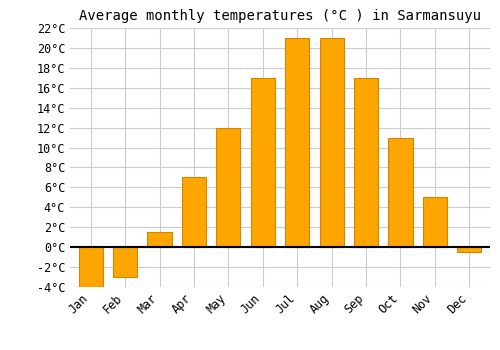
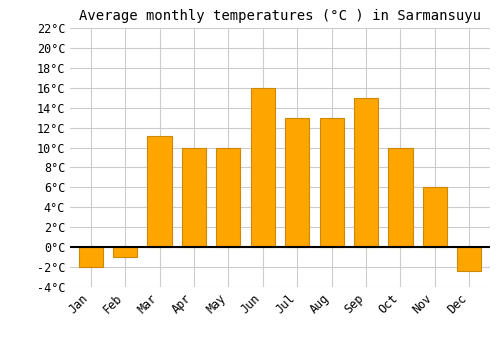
Jan: -4.0°C -> -2.0°C
Feb: -3.0°C -> -1.0°C
Mar: 1.5°C -> 11.2°C
Apr: 7.0°C -> 10.0°C
May: 12.0°C -> 10.0°C
Jun: 17.0°C -> 16.0°C
Jul: 21.0°C -> 13.0°C
Aug: 21.0°C -> 13.0°C
Sep: 17.0°C -> 15.0°C
Oct: 11.0°C -> 10.0°C
Nov: 5.0°C -> 6.0°C
Dec: -0.5°C -> -2.4°C
